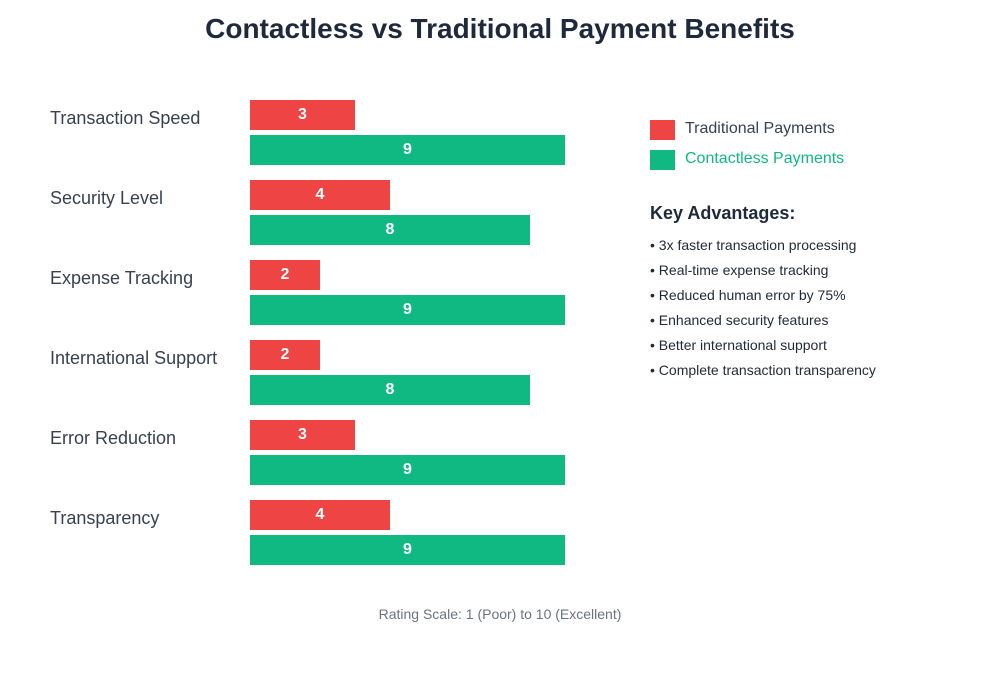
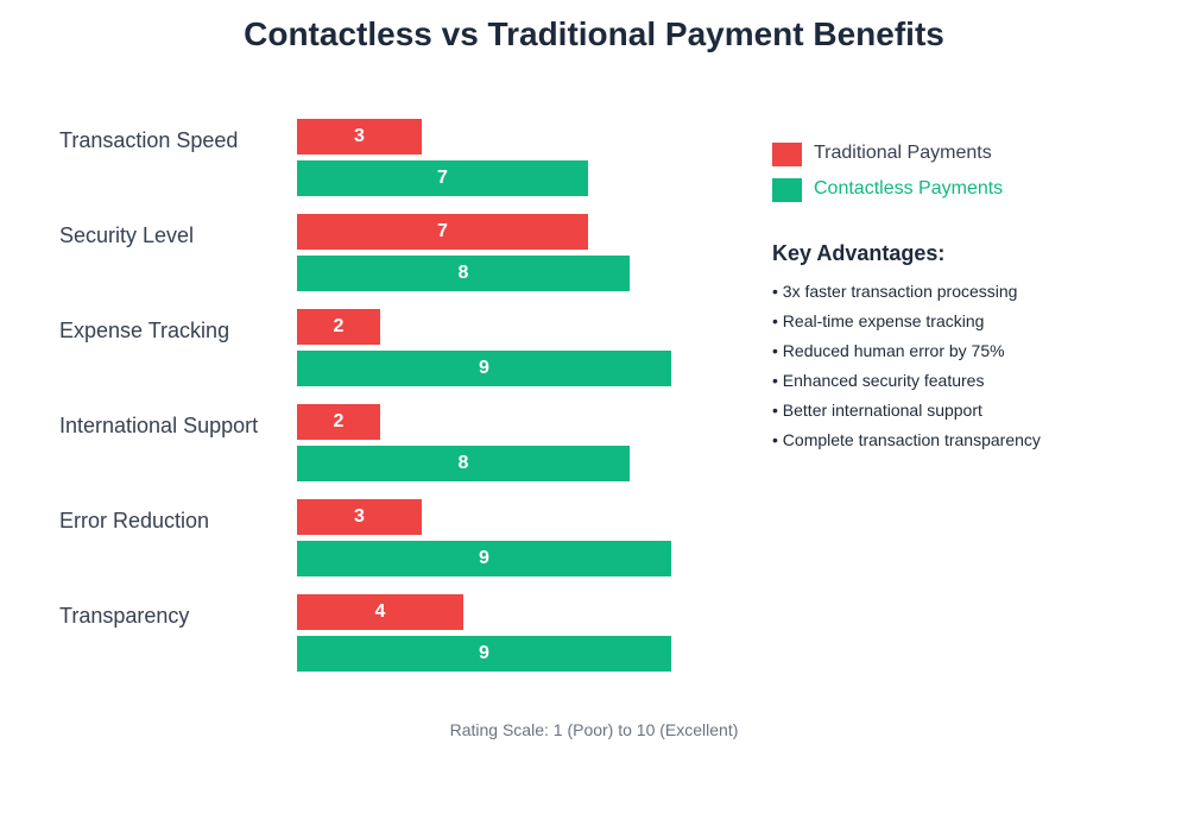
Contactless Payments/Transaction Speed: 9 -> 7
Traditional Payments/Security Level: 4 -> 7
